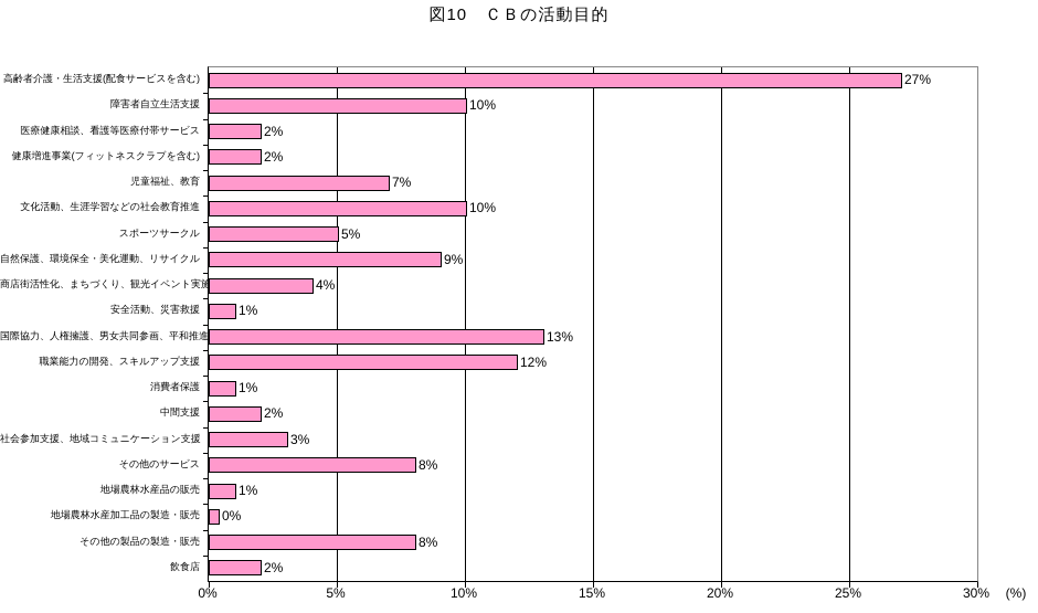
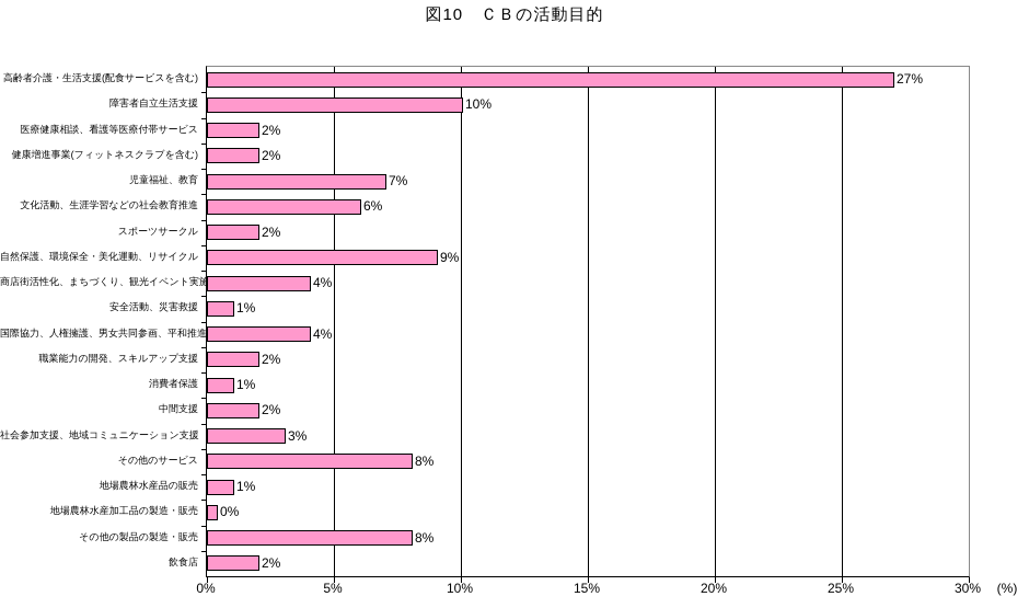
文化活動、生涯学習などの社会教育推進: 10% -> 6%
スポーツサークル: 5% -> 2%
国際協力、人権擁護、男女共同参画、平和推進: 13% -> 4%
職業能力の開発、スキルアップ支援: 12% -> 2%
